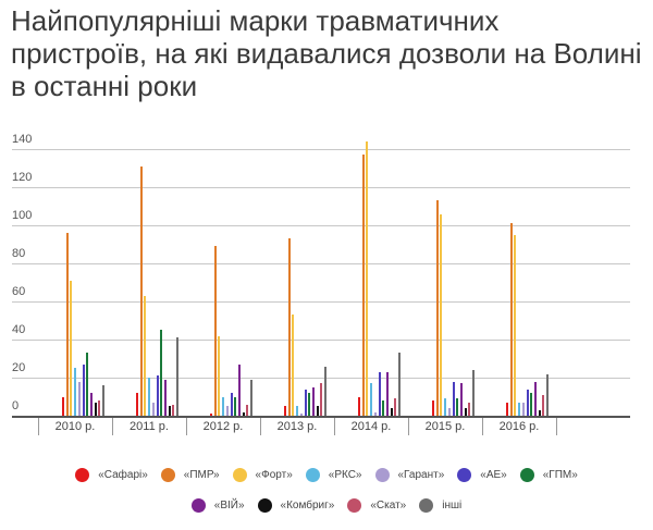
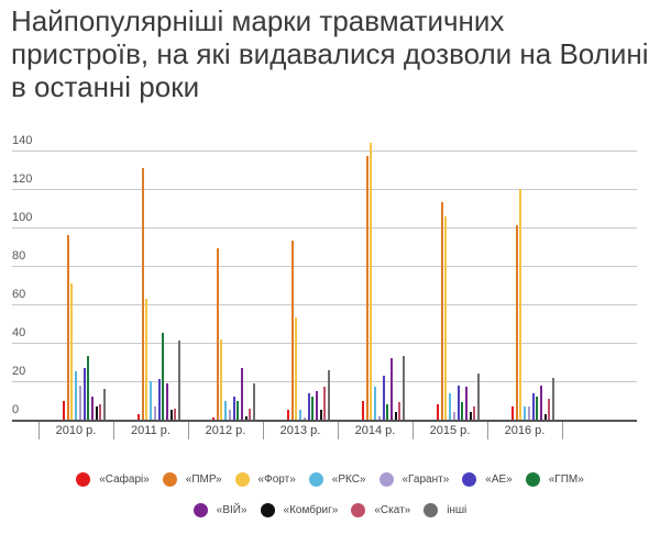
«Сафарі»/2011 р.: 12 -> 3
«ВІЙ»/2014 р.: 23 -> 32
«РКС»/2015 р.: 9 -> 14
«Форт»/2016 р.: 95 -> 120
